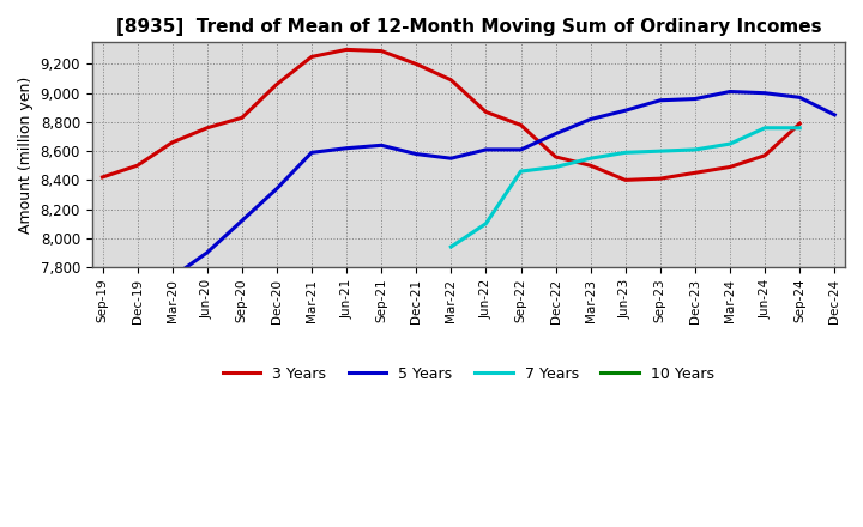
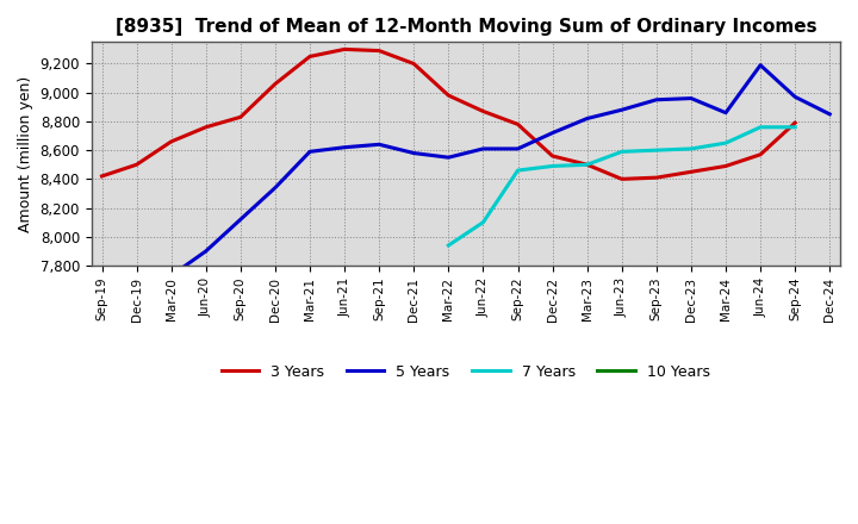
3 Years/Mar-22: 9,090 -> 8,980
7 Years/Mar-23: 8,550 -> 8,500
5 Years/Mar-24: 9,010 -> 8,860
5 Years/Jun-24: 9,000 -> 9,190
